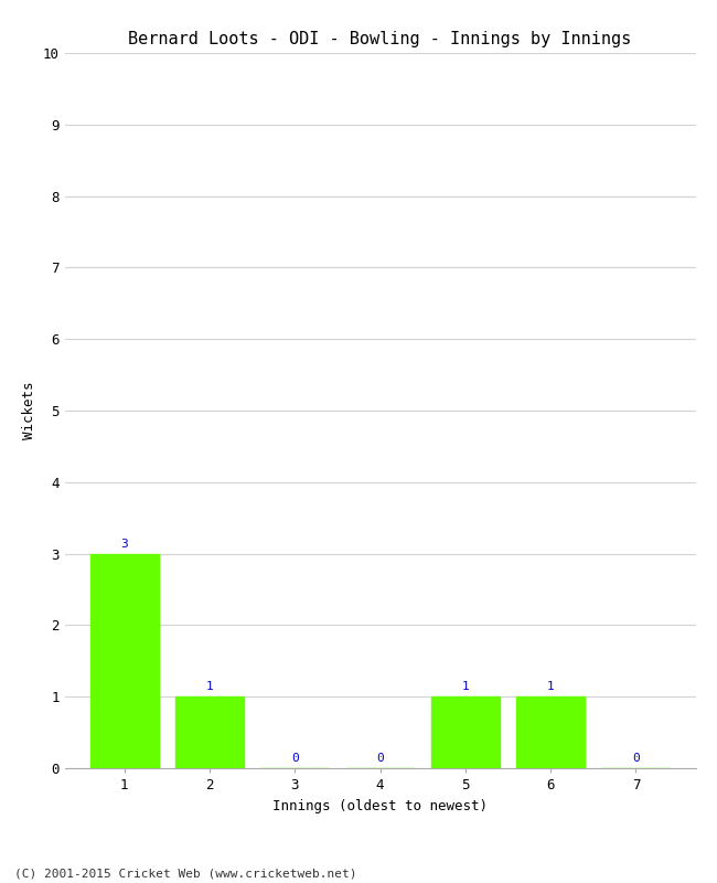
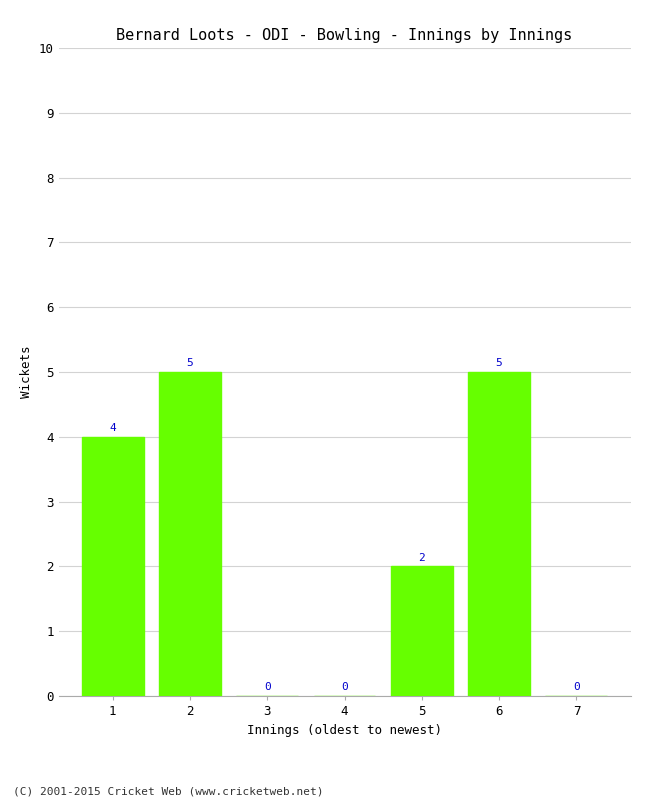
1: 3 -> 4
2: 1 -> 5
5: 1 -> 2
6: 1 -> 5
